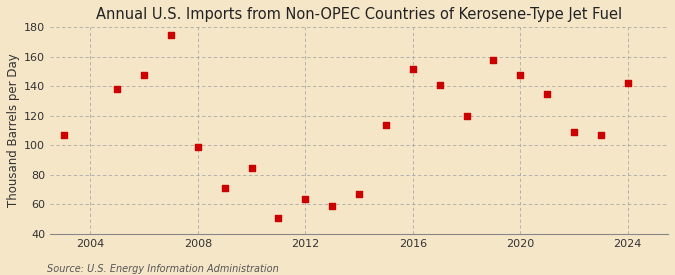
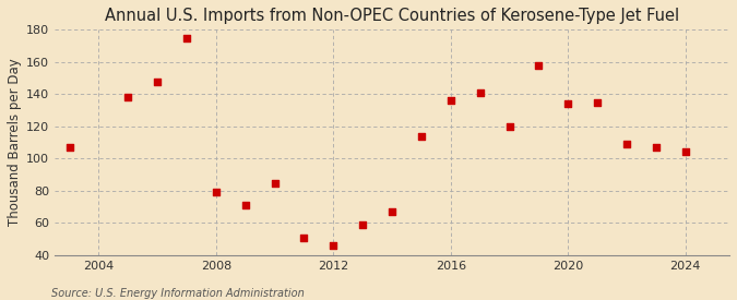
2008: 99 -> 79
2012: 64 -> 46
2016: 152 -> 136
2020: 148 -> 134
2024: 142 -> 104
